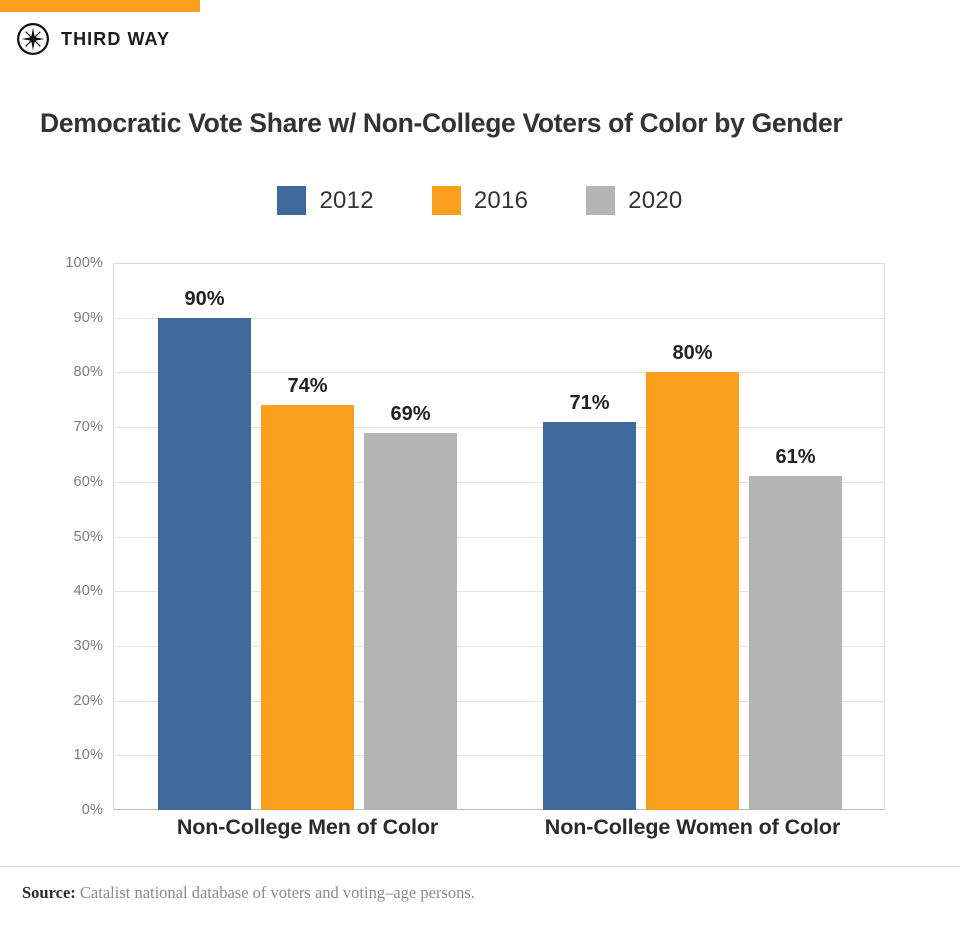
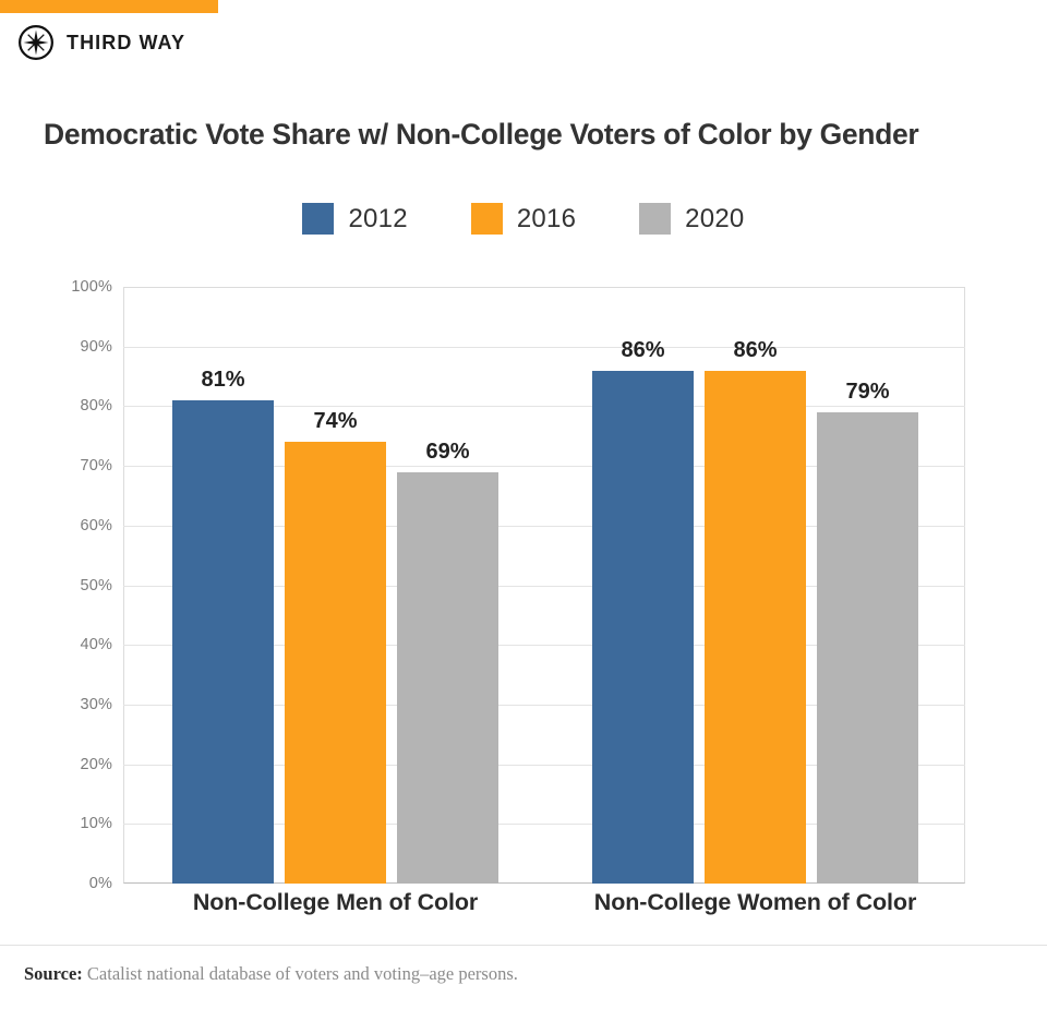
2012/Non-College Men of Color: 90% -> 81%
2012/Non-College Women of Color: 71% -> 86%
2016/Non-College Women of Color: 80% -> 86%
2020/Non-College Women of Color: 61% -> 79%
